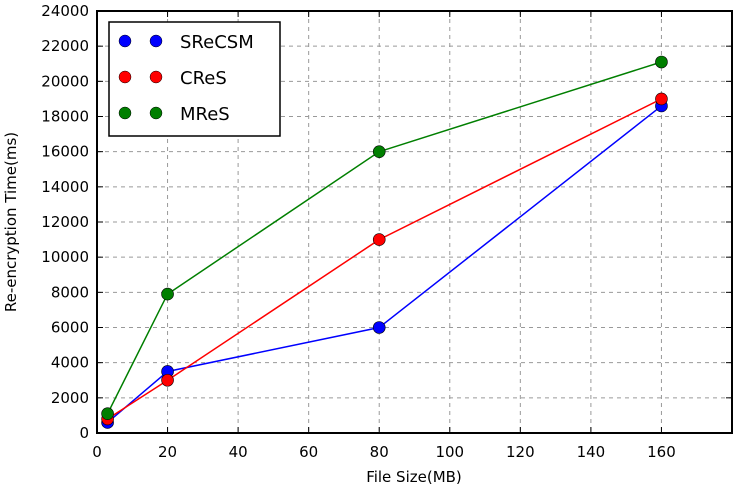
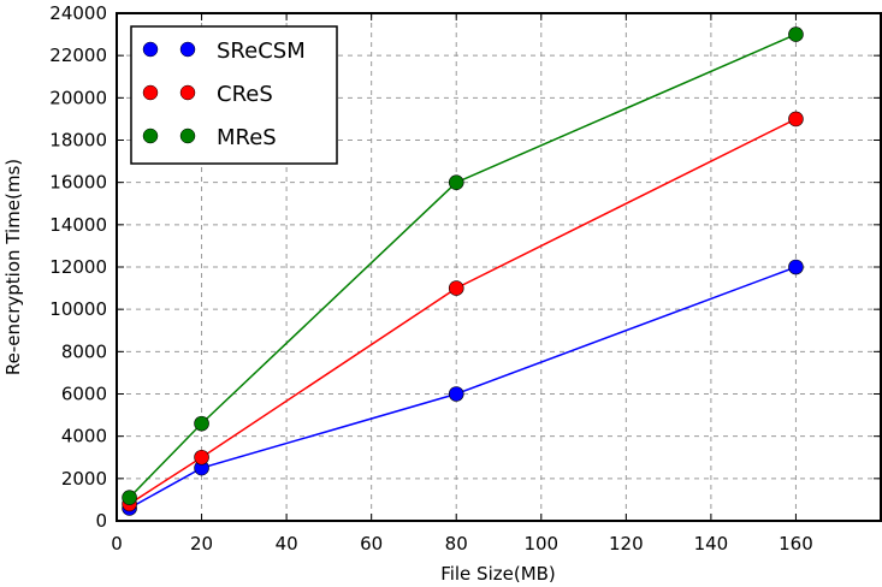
SReCSM/20: 3500 -> 2500
MReS/20: 7900 -> 4600
SReCSM/160: 18600 -> 12000
MReS/160: 21100 -> 23000
